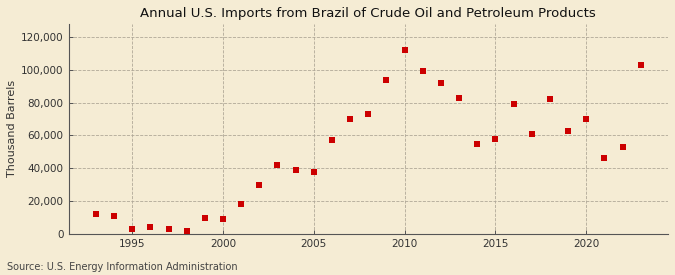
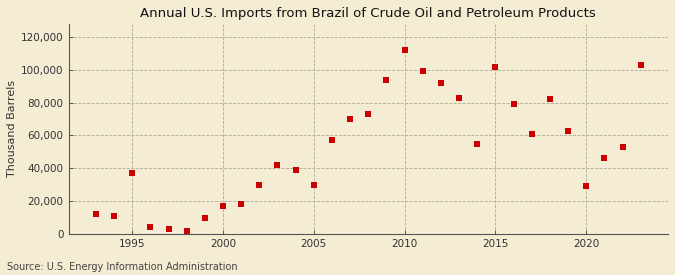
1995: 3,000 -> 37,000
2000: 9,000 -> 17,000
2005: 38,000 -> 30,000
2015: 58,000 -> 102,000
2020: 70,000 -> 29,000
